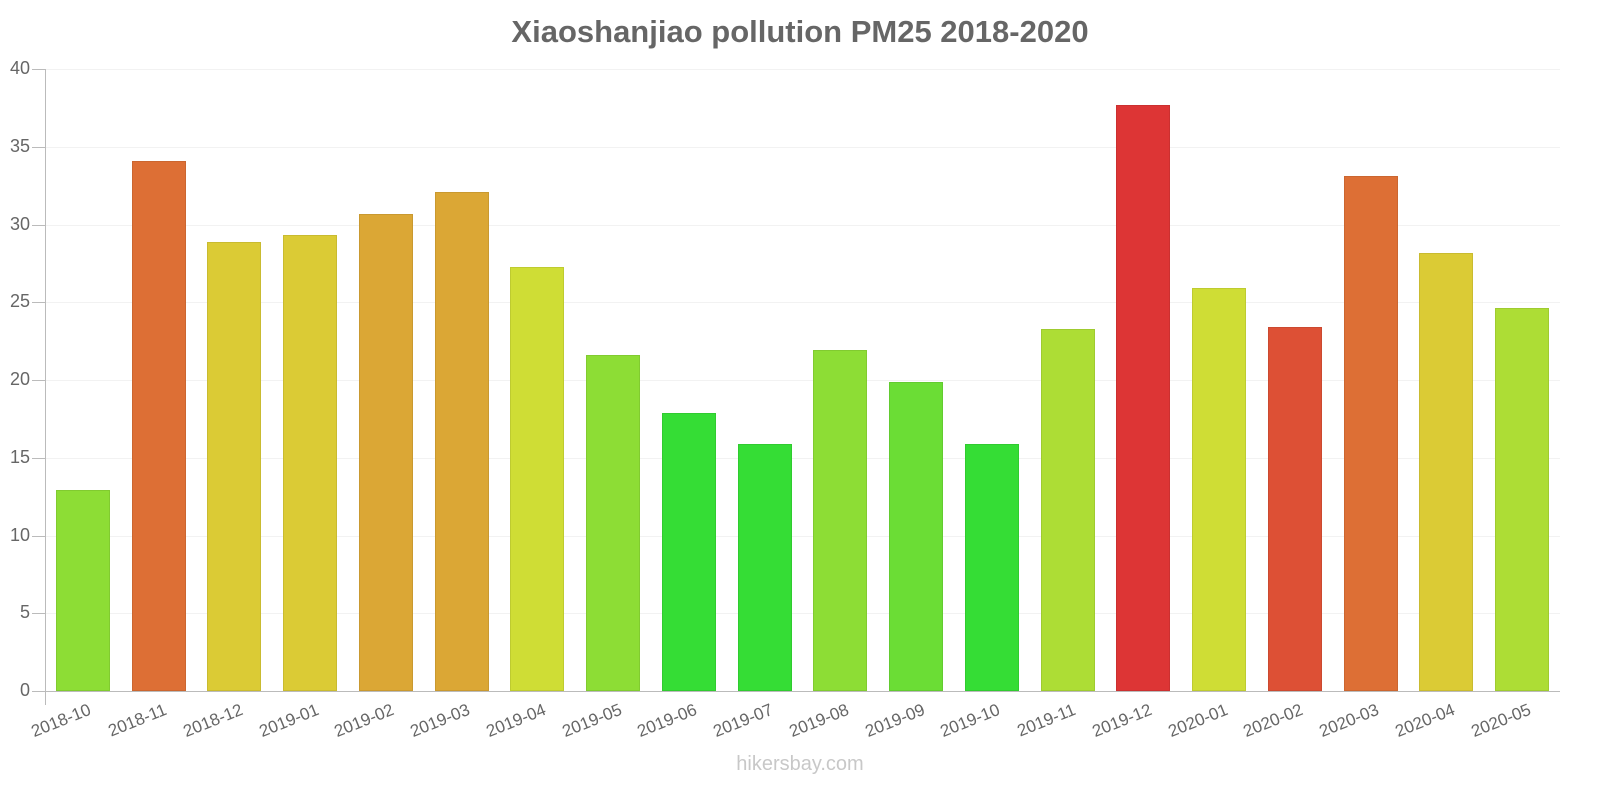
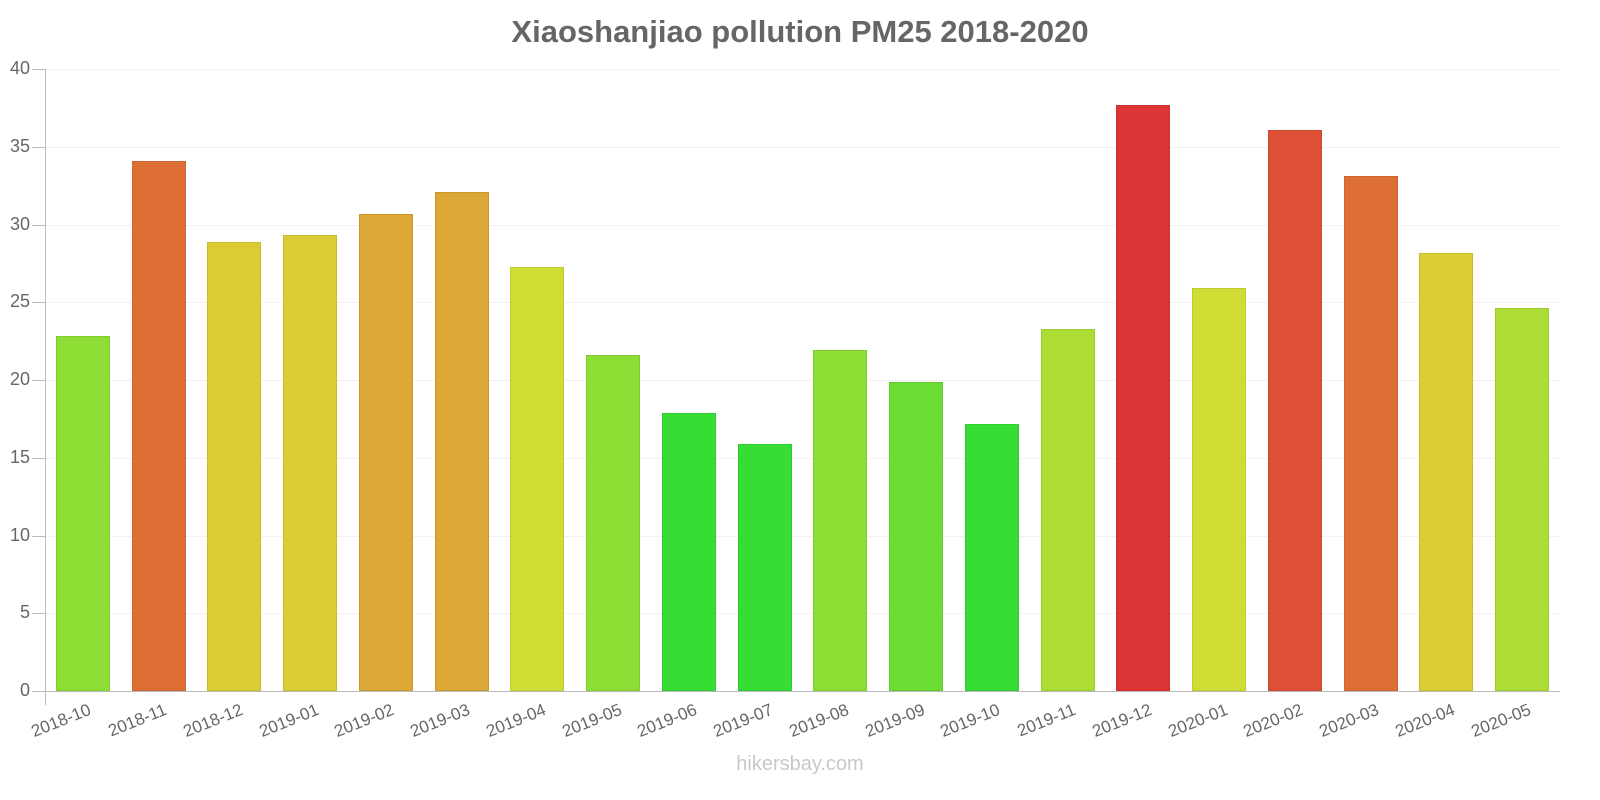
2018-10: 12.9 -> 22.8
2019-10: 15.9 -> 17.2
2020-02: 23.4 -> 36.1
